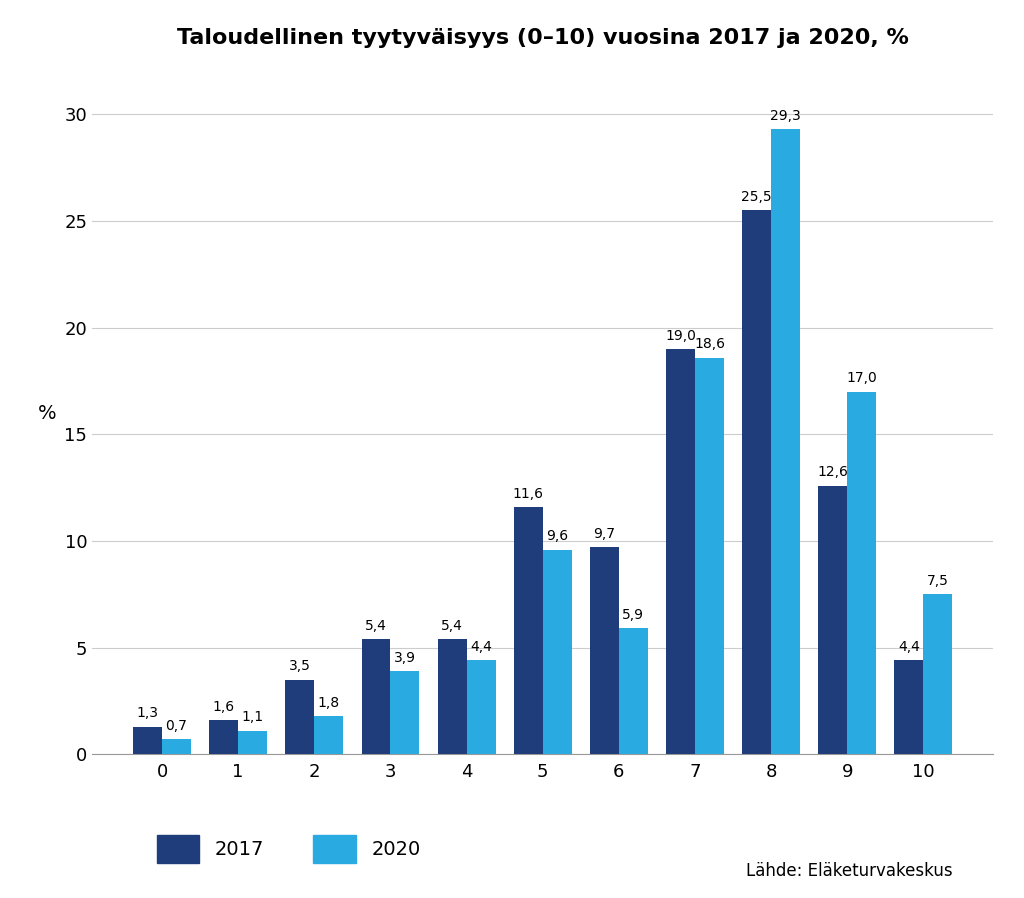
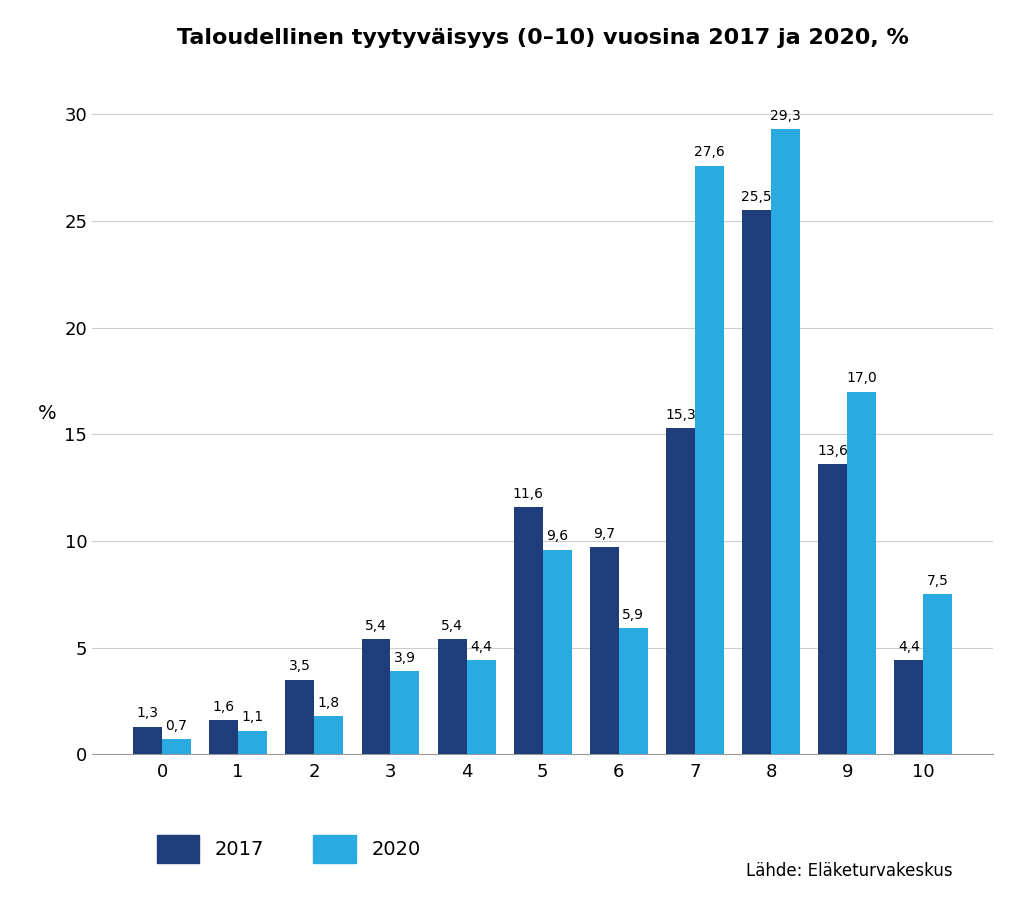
2017/7: 19,0 -> 15,3
2020/7: 18,6 -> 27,6
2017/9: 12,6 -> 13,6
